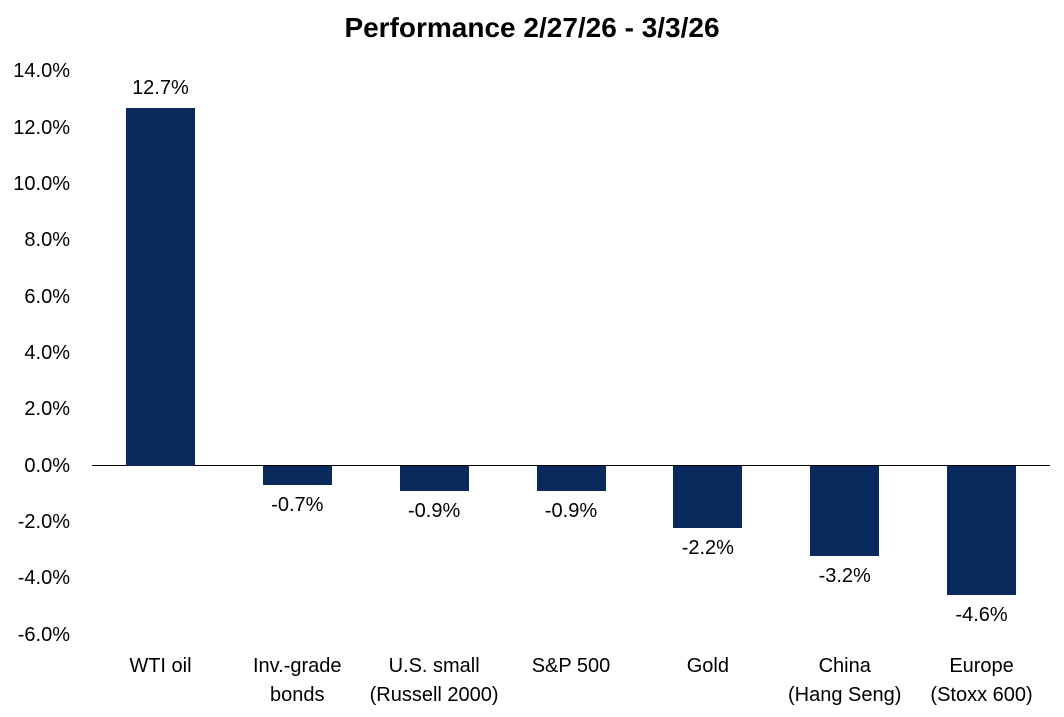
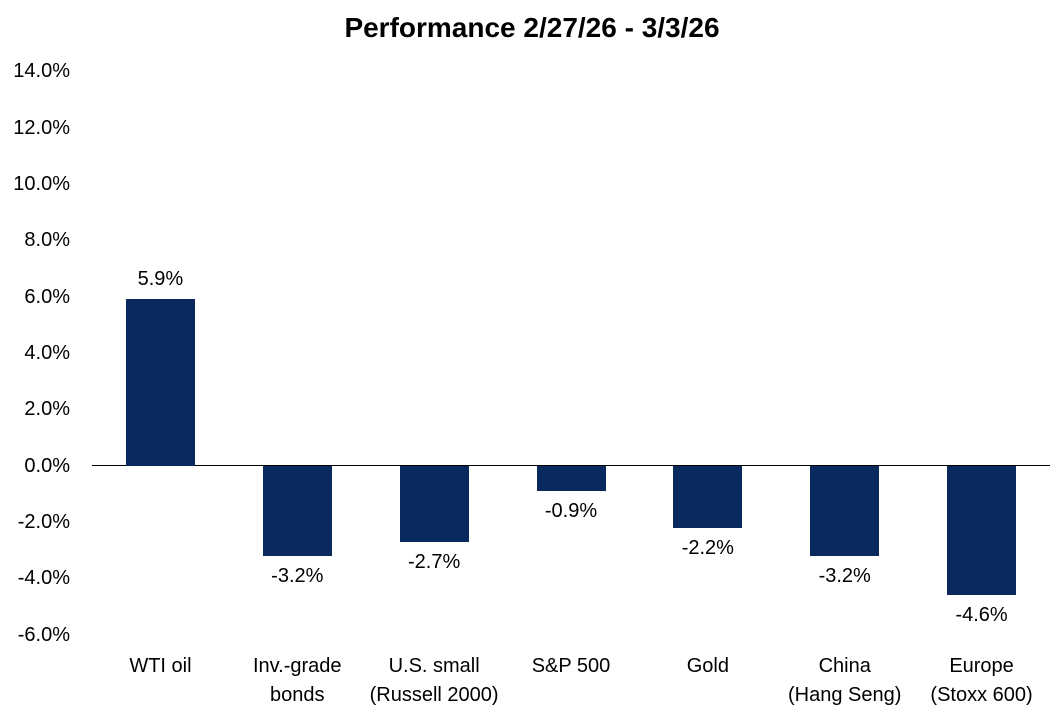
WTI oil: 12.7% -> 5.9%
Inv.-grade bonds: -0.7% -> -3.2%
U.S. small (Russell 2000): -0.9% -> -2.7%
